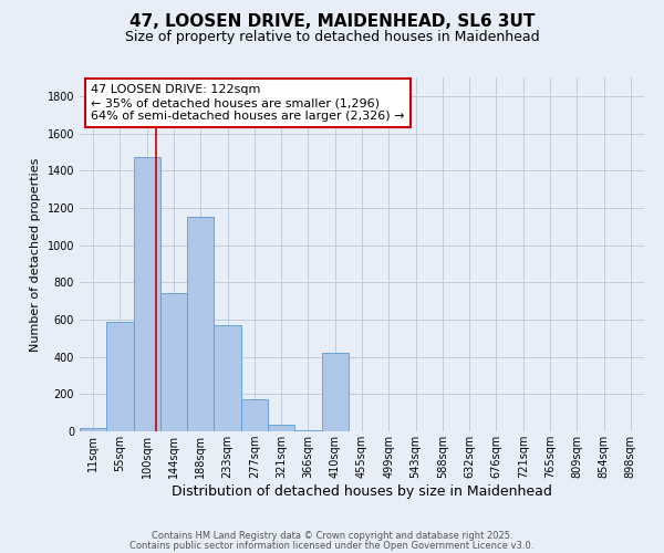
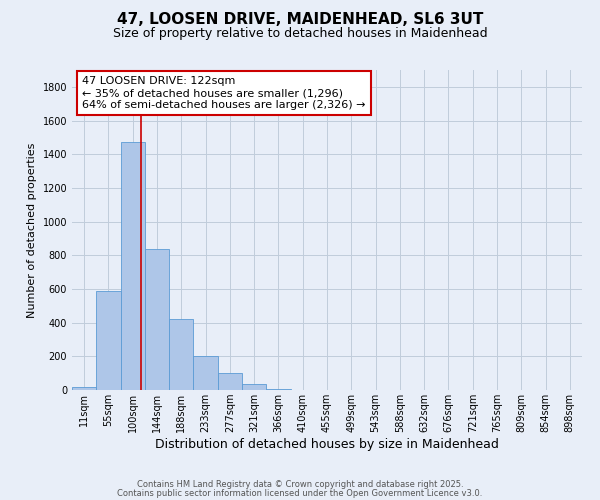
144sqm: 740 -> 840
188sqm: 1150 -> 420
233sqm: 570 -> 200
277sqm: 170 -> 100
410sqm: 420 -> 0
